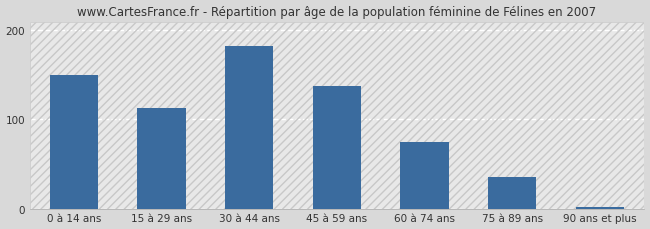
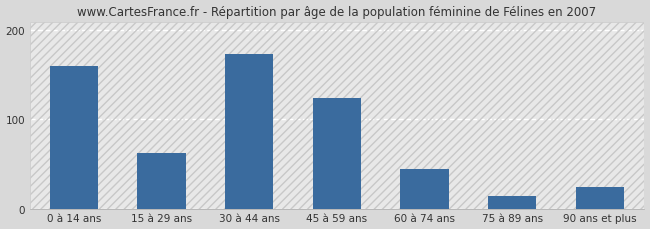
0 à 14 ans: 150 -> 160
15 à 29 ans: 113 -> 62
30 à 44 ans: 182 -> 174
45 à 59 ans: 138 -> 124
60 à 74 ans: 75 -> 44
75 à 89 ans: 35 -> 14
90 ans et plus: 2 -> 24
